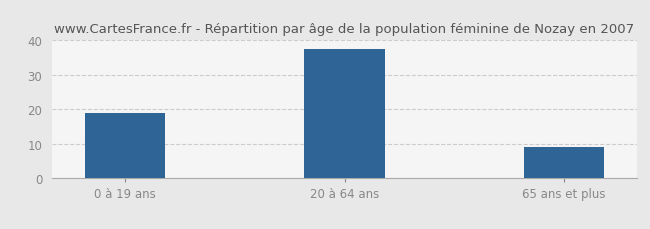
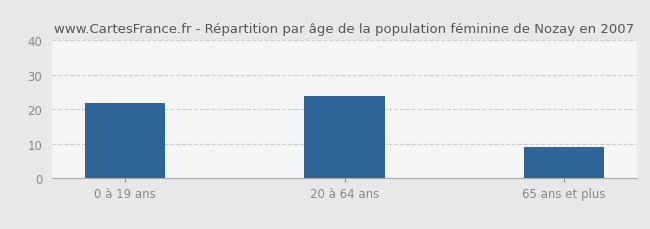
0 à 19 ans: 19.0 -> 22.0
20 à 64 ans: 37.5 -> 24.0
